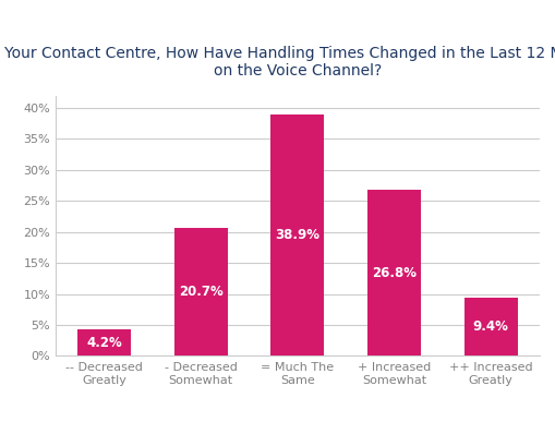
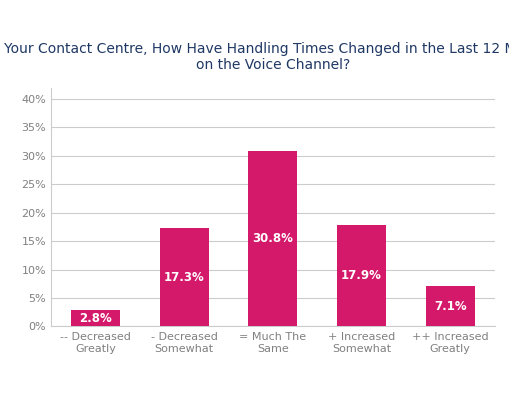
-- Decreased Greatly: 4.2% -> 2.8%
- Decreased Somewhat: 20.7% -> 17.3%
= Much The Same: 38.9% -> 30.8%
+ Increased Somewhat: 26.8% -> 17.9%
++ Increased Greatly: 9.4% -> 7.1%
